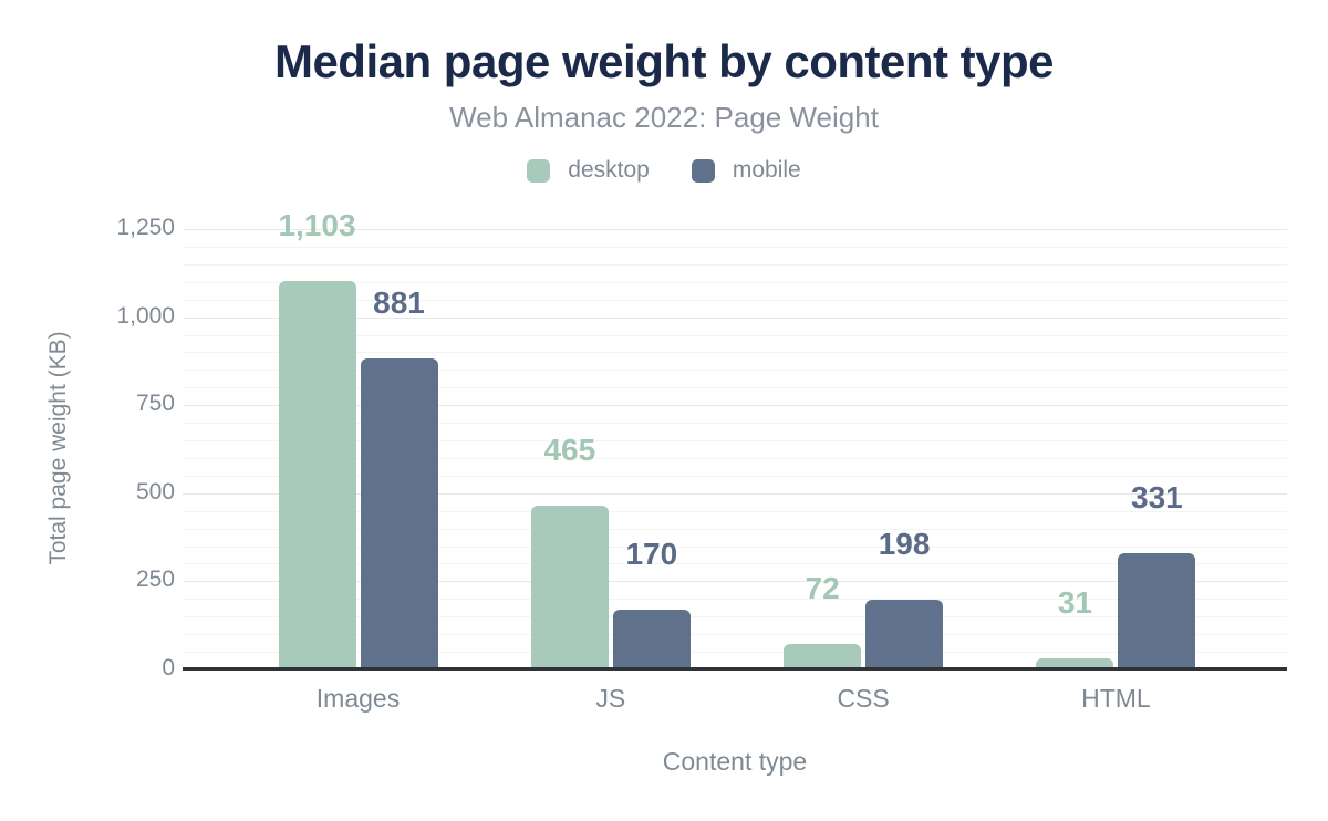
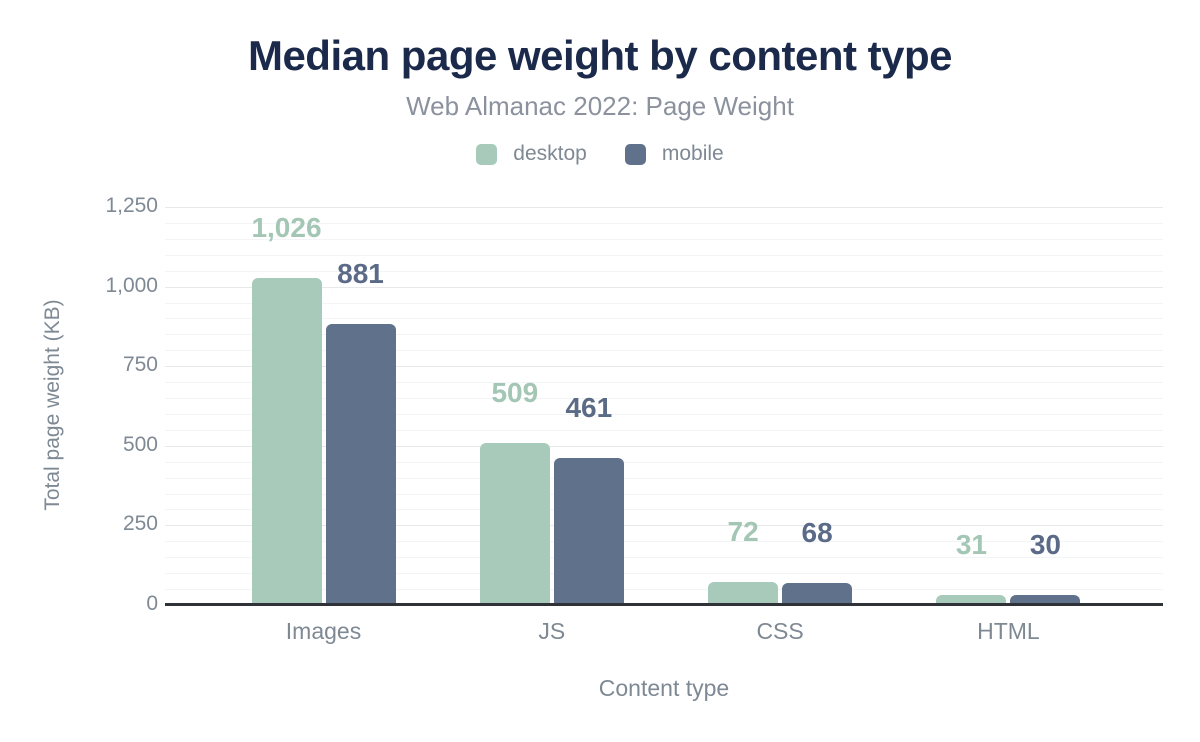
desktop/Images: 1,103 -> 1,026
desktop/JS: 465 -> 509
mobile/JS: 170 -> 461
mobile/CSS: 198 -> 68
mobile/HTML: 331 -> 30
